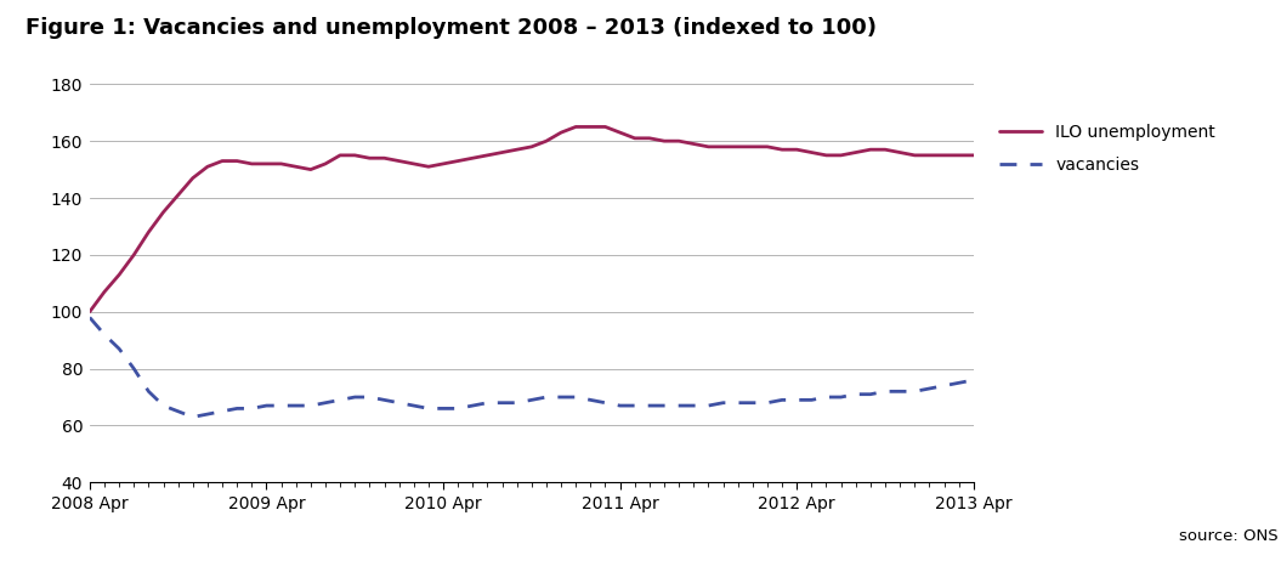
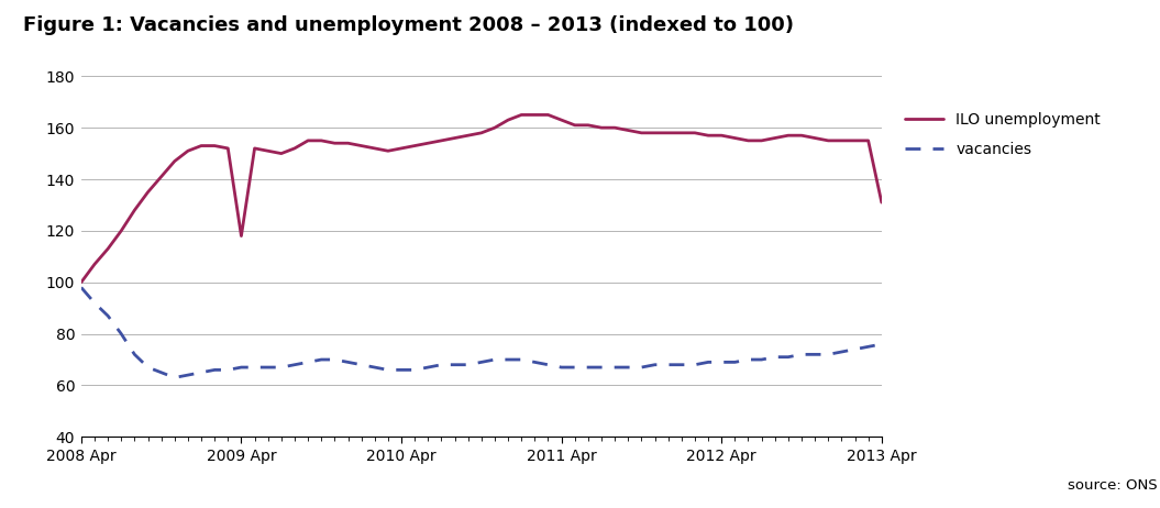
ILO unemployment/2009 Apr: 152 -> 118
ILO unemployment/2013 Apr: 155 -> 131
